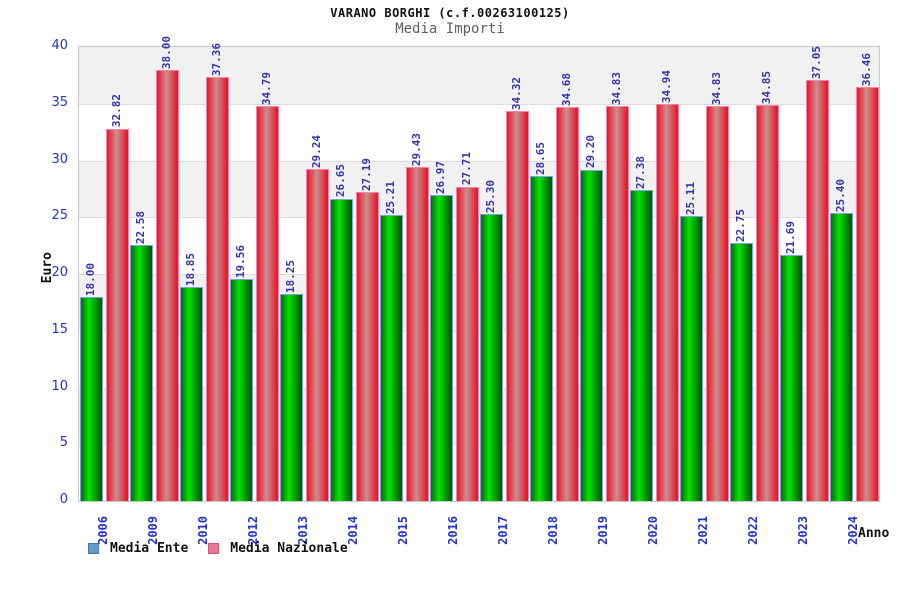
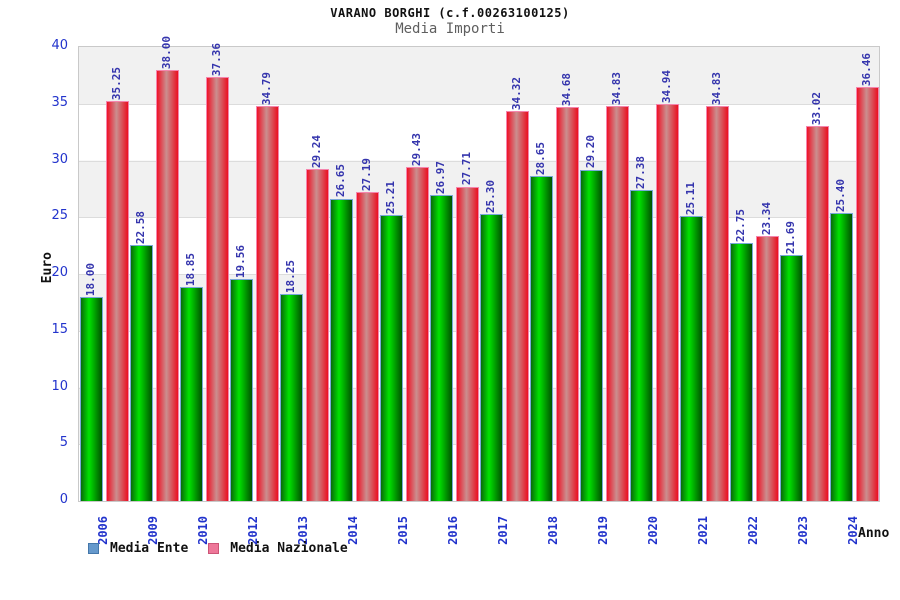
Media Nazionale/2006: 32.82 -> 35.25
Media Nazionale/2022: 34.85 -> 23.34
Media Nazionale/2023: 37.05 -> 33.02
